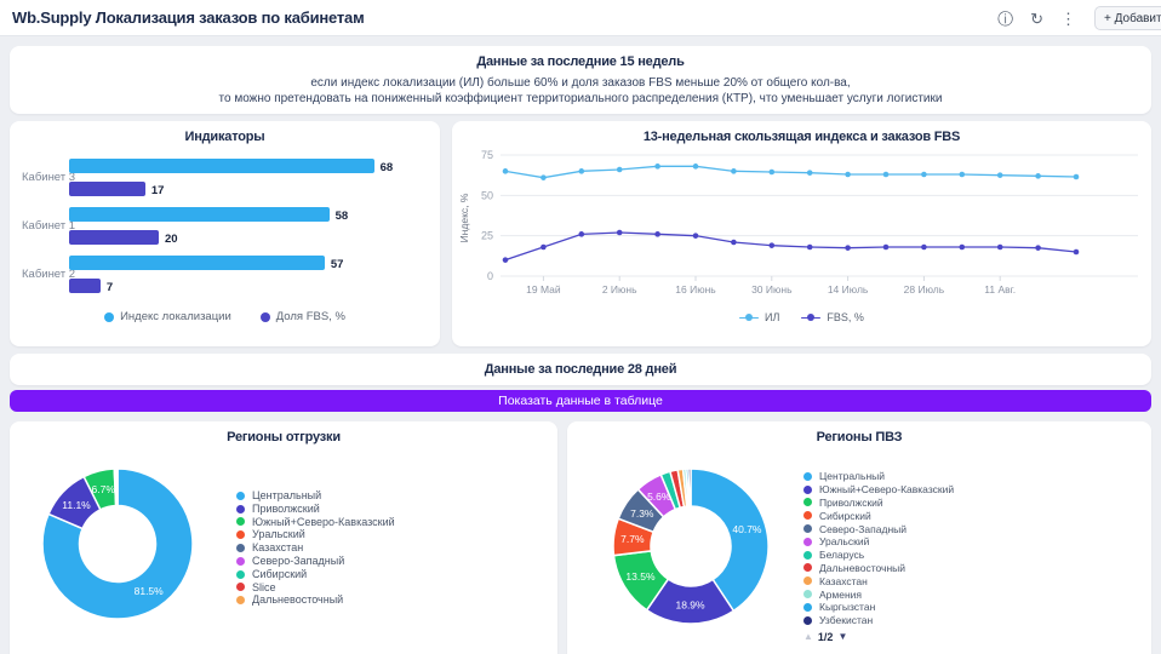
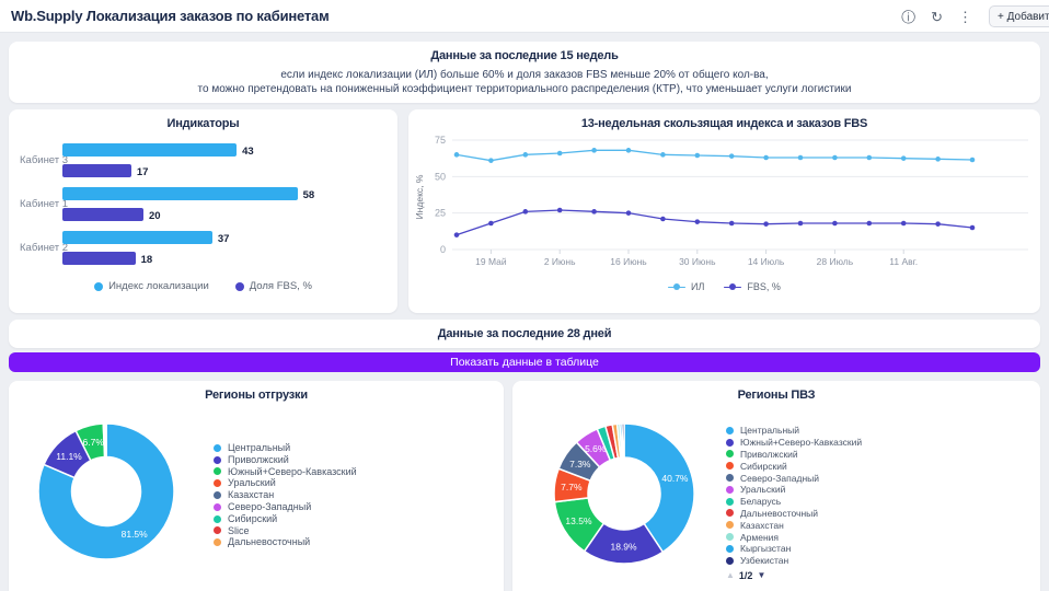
Индикаторы/Индекс локализации/Кабинет 3: 68 -> 43
Индикаторы/Индекс локализации/Кабинет 2: 57 -> 37
Индикаторы/Доля FBS, %/Кабинет 2: 7 -> 18
